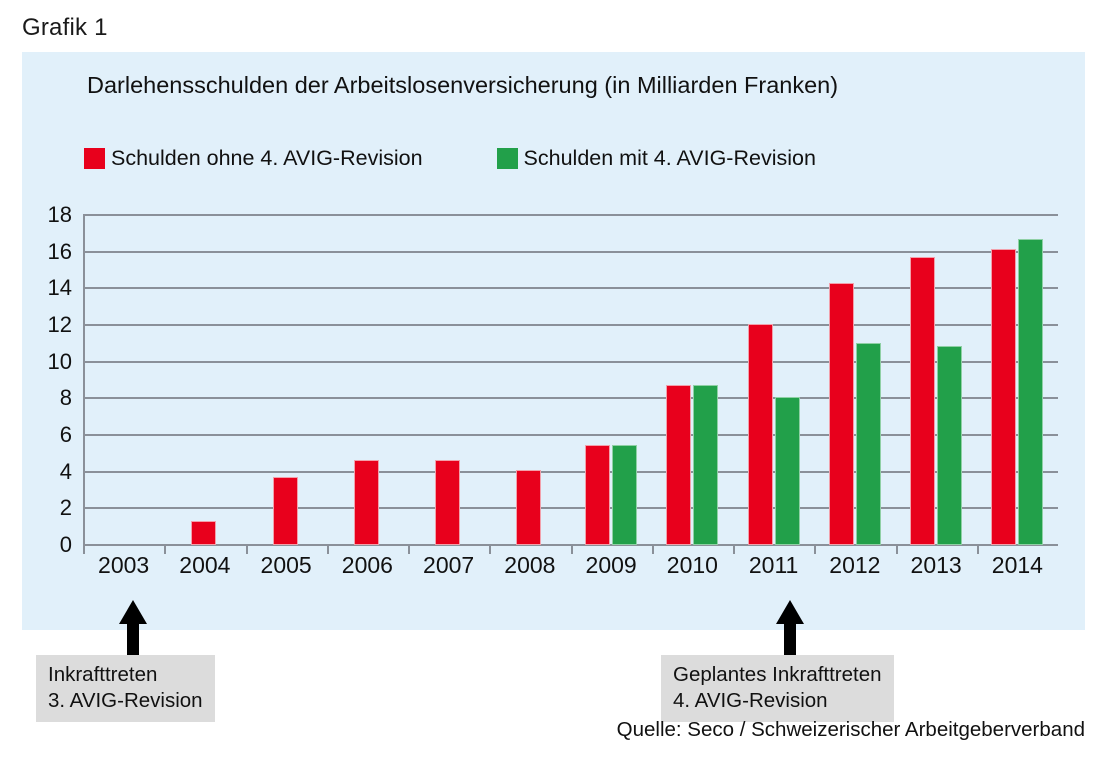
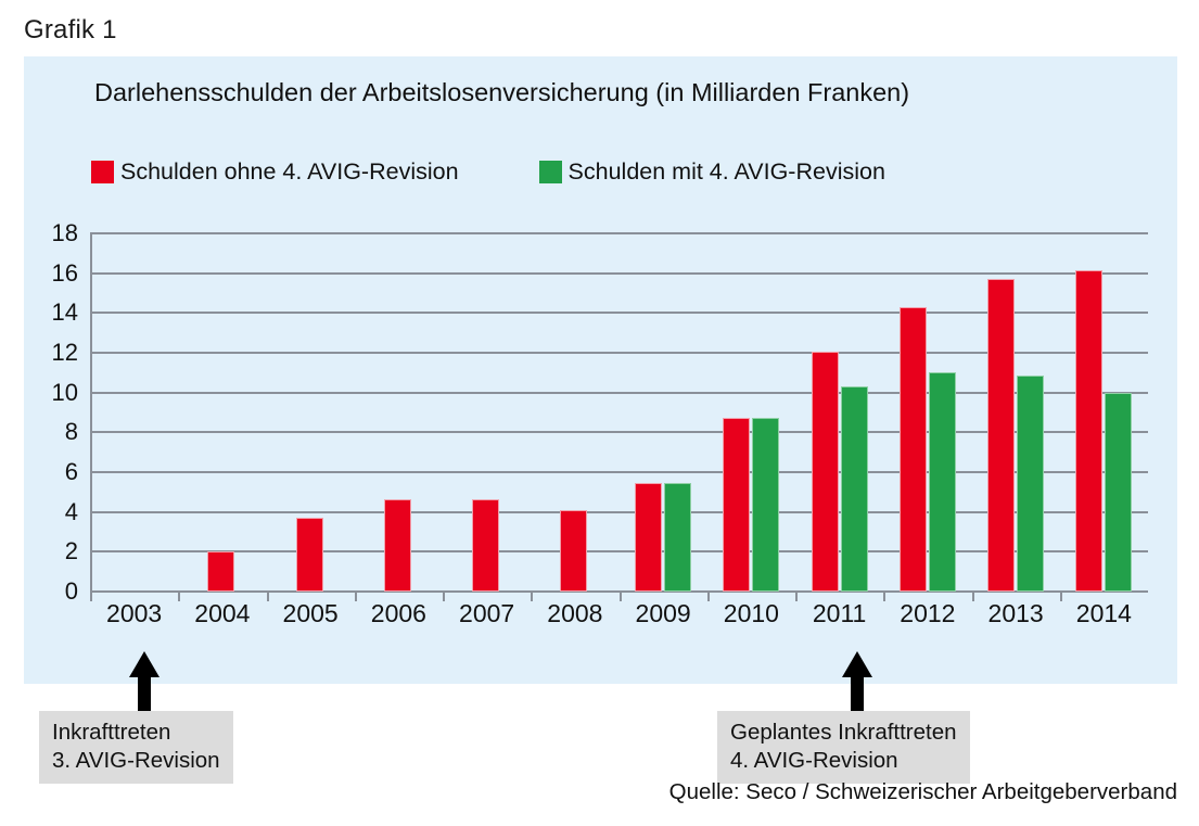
Schulden ohne 4. AVIG-Revision/2004: 1.3 -> 2.0
Schulden mit 4. AVIG-Revision/2011: 8.1 -> 10.3
Schulden mit 4. AVIG-Revision/2014: 16.7 -> 10.0
